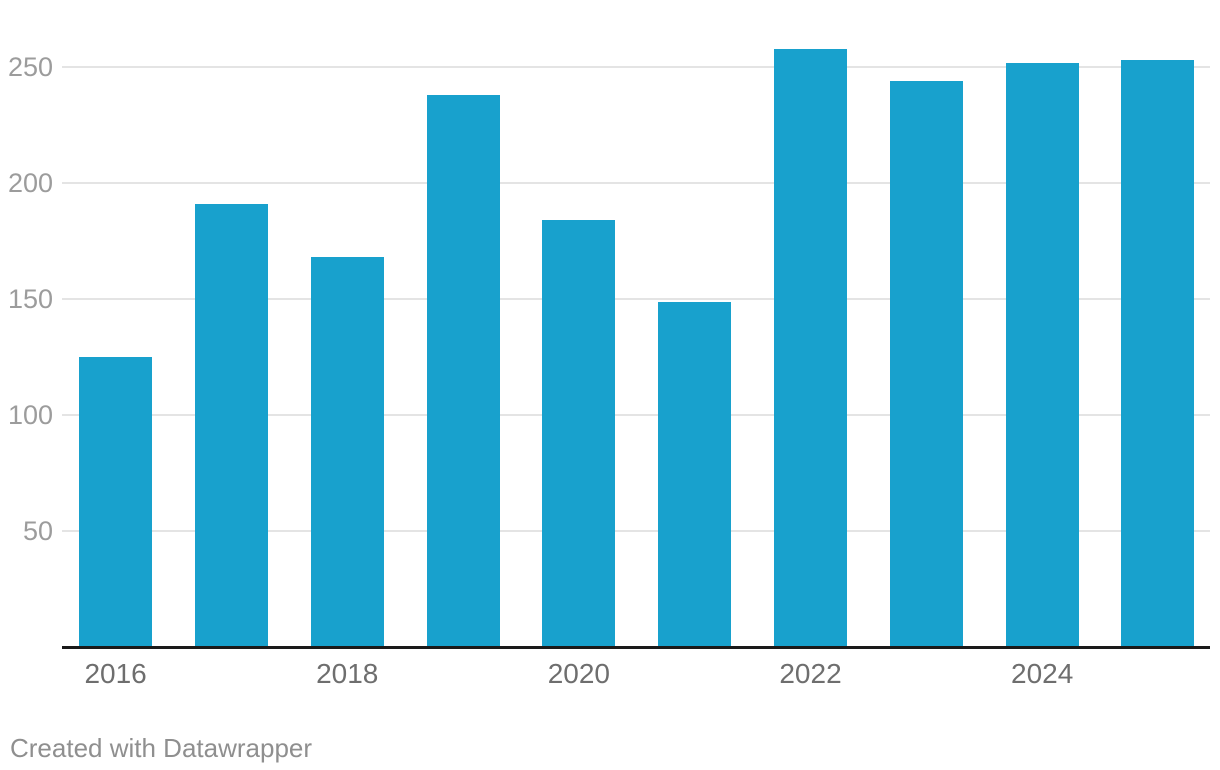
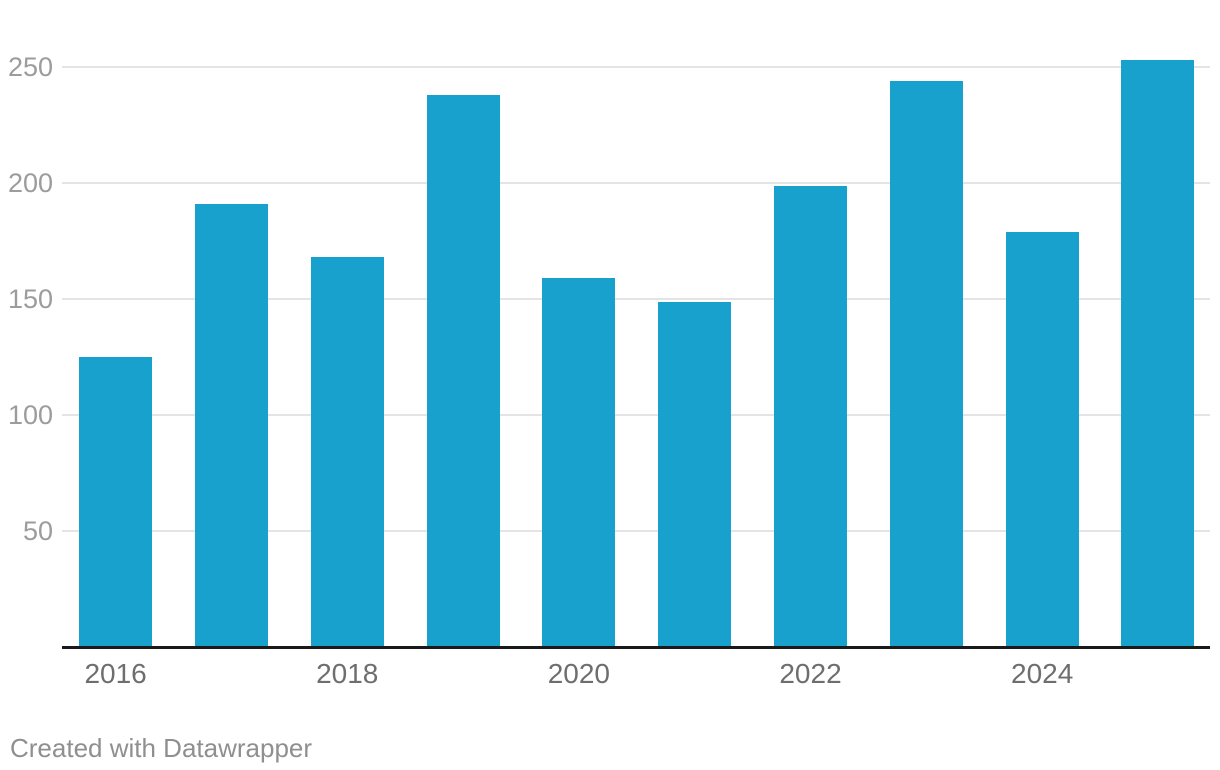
2020: 184 -> 159
2022: 258 -> 199
2024: 252 -> 179
